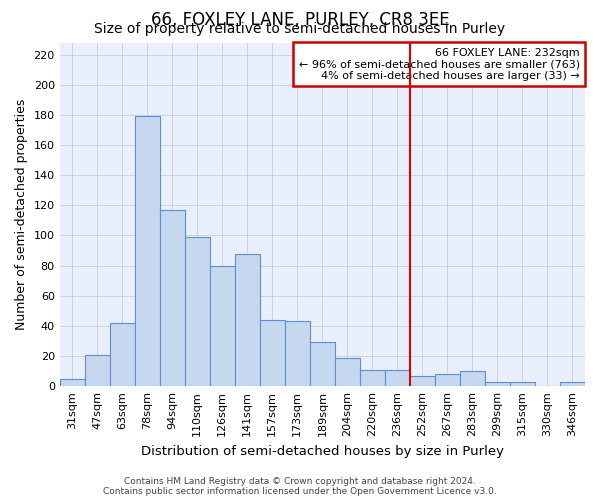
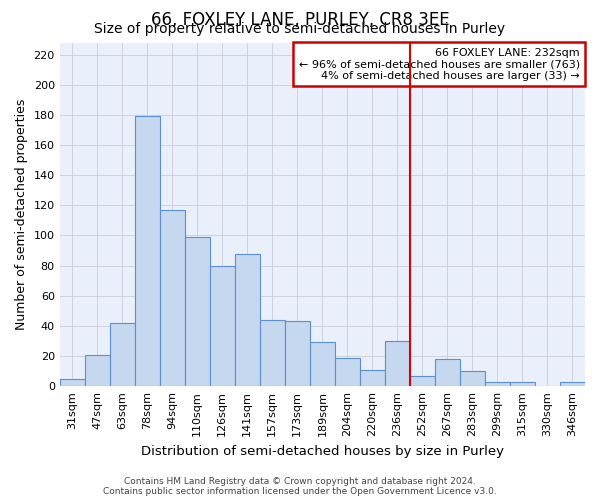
236sqm: 11 -> 30
267sqm: 8 -> 18
